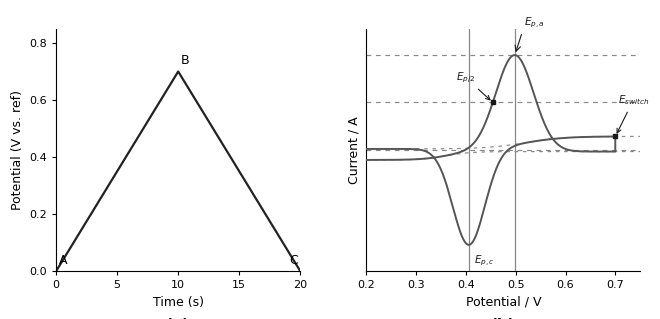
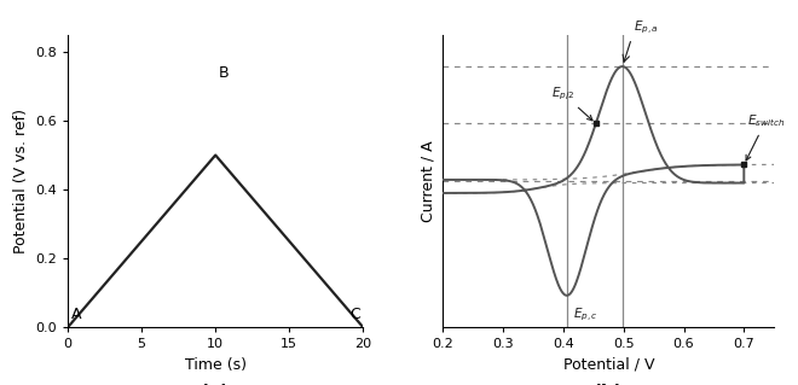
10: 0.7 -> 0.5
